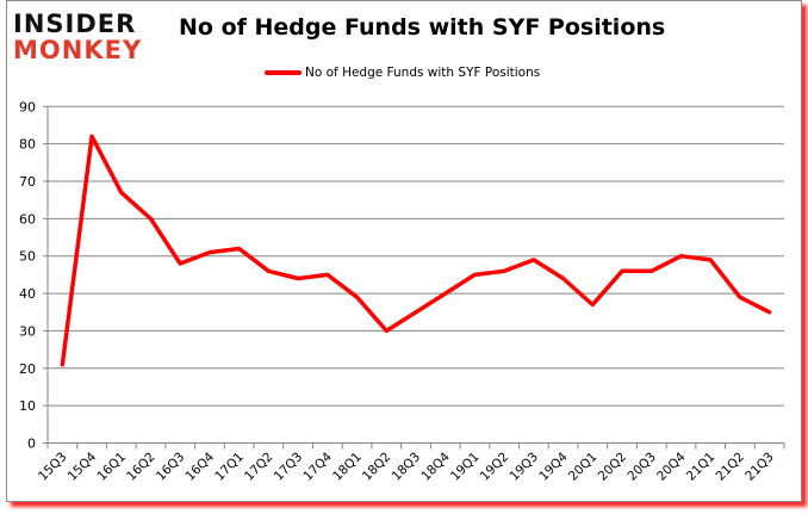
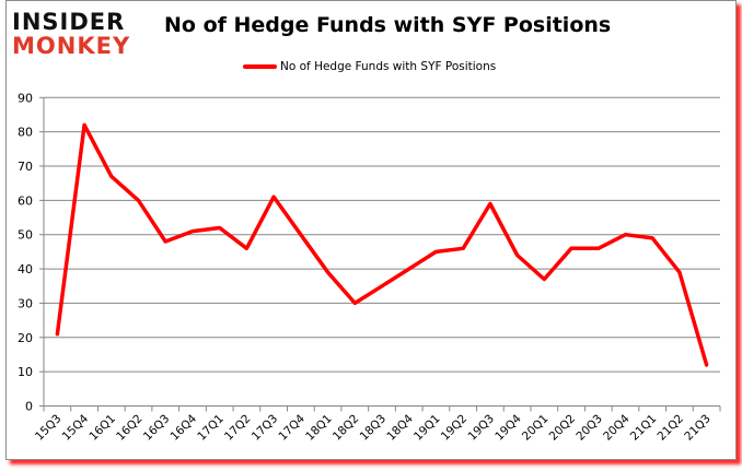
17Q3: 44 -> 61
17Q4: 45 -> 50
19Q3: 49 -> 59
21Q3: 35 -> 12
